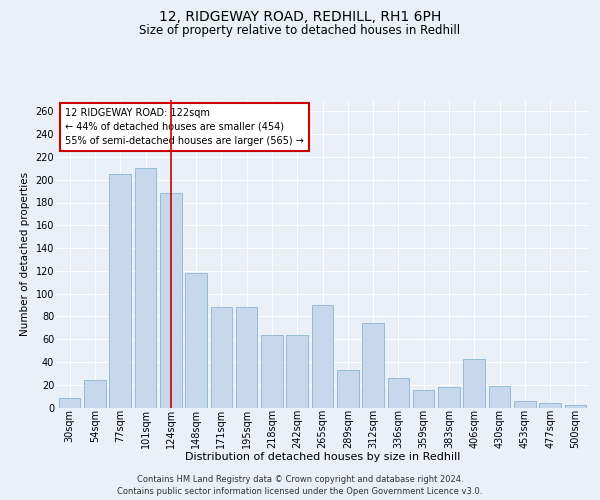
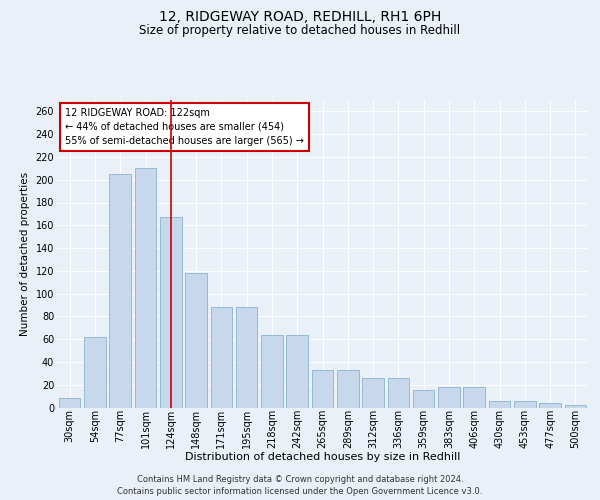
54sqm: 24 -> 62
124sqm: 188 -> 167
265sqm: 90 -> 33
312sqm: 74 -> 26
406sqm: 43 -> 18
430sqm: 19 -> 6
